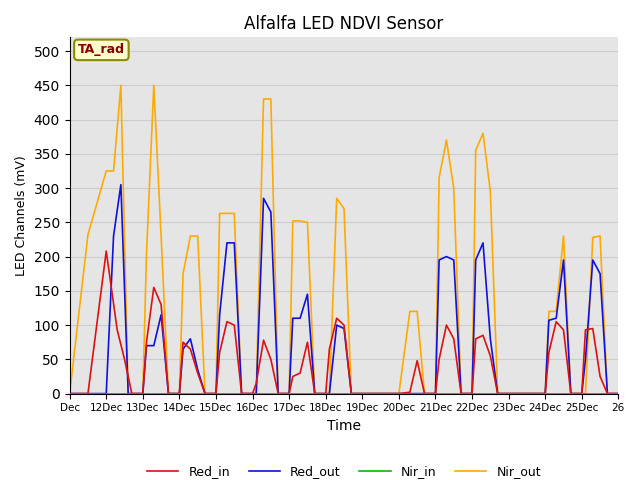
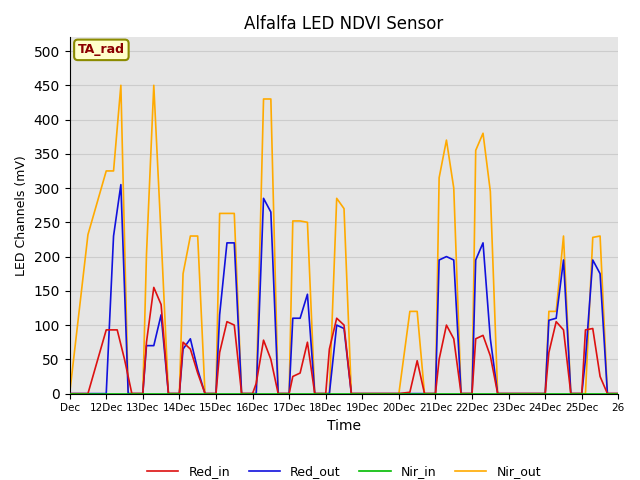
Red_in/12Dec: 208 -> 93
